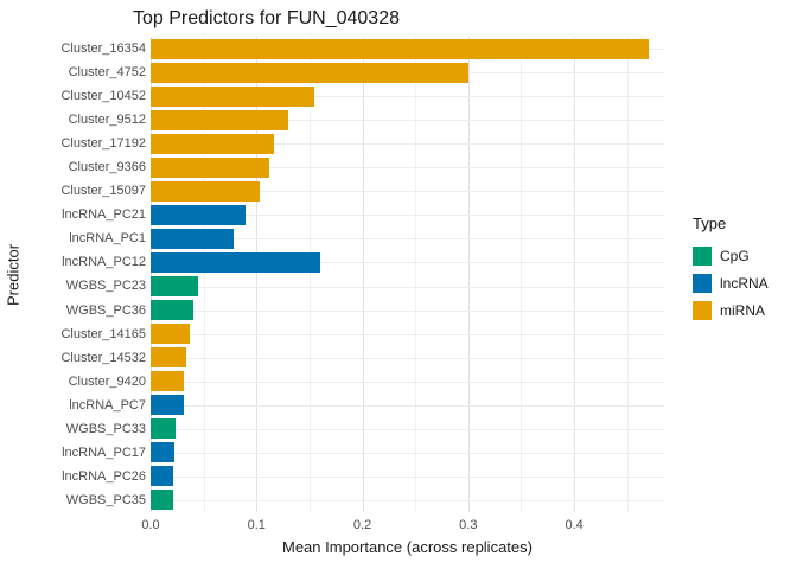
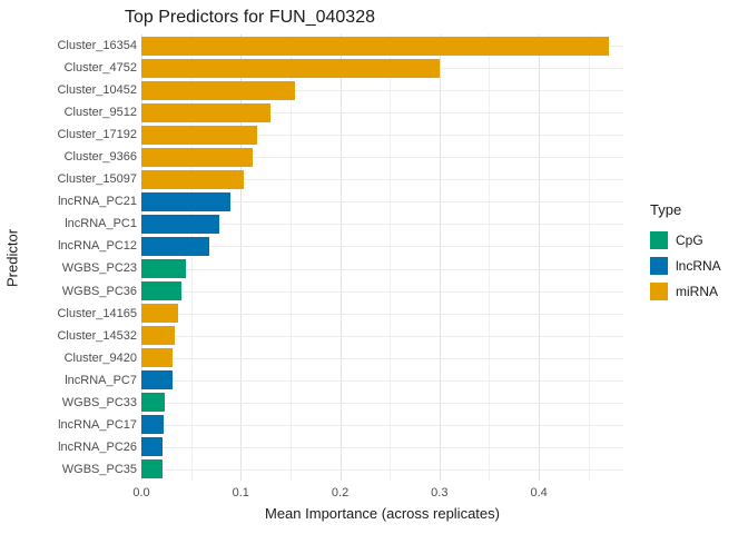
lncRNA_PC12: 0.16 -> 0.07
